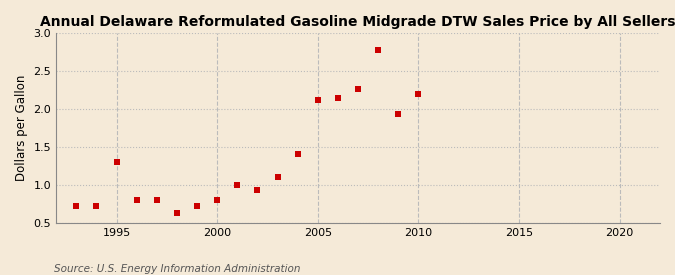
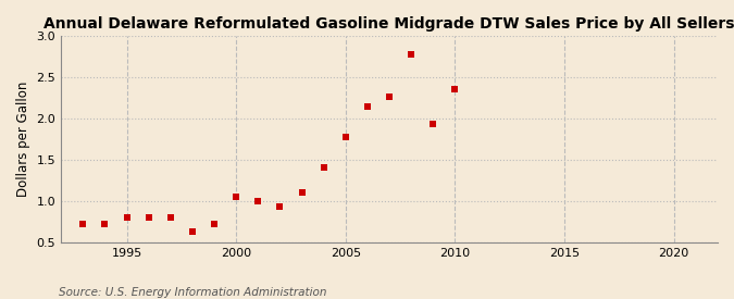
1995: 1.30 -> 0.80
2000: 0.80 -> 1.05
2005: 2.12 -> 1.78
2010: 2.20 -> 2.35
